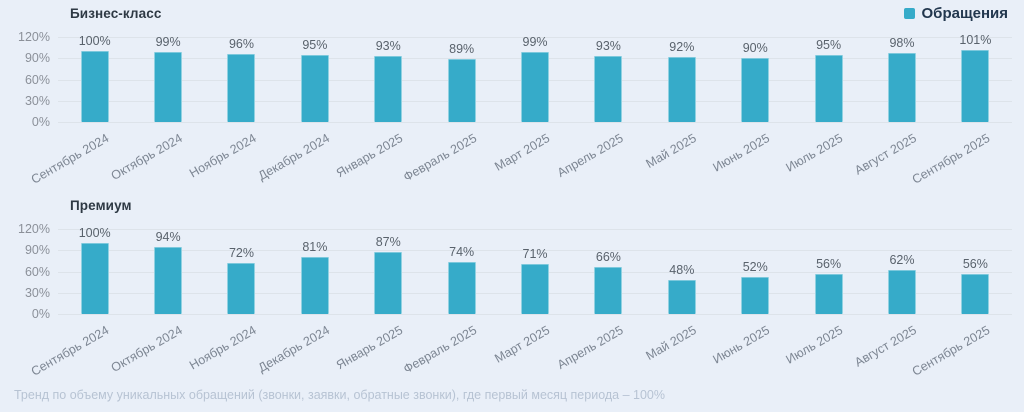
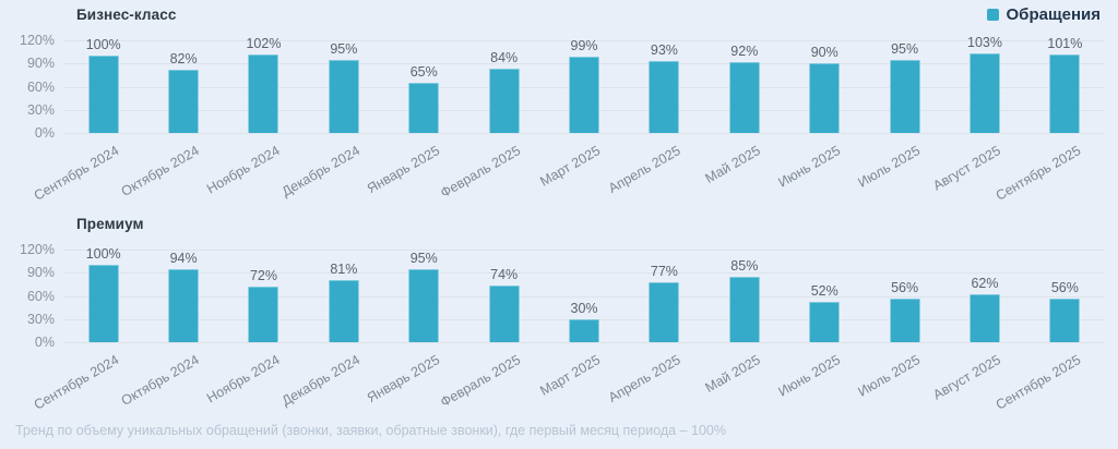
Бизнес-класс/Октябрь 2024: 99% -> 82%
Бизнес-класс/Ноябрь 2024: 96% -> 102%
Бизнес-класс/Январь 2025: 93% -> 65%
Бизнес-класс/Февраль 2025: 89% -> 84%
Бизнес-класс/Август 2025: 98% -> 103%
Премиум/Январь 2025: 87% -> 95%
Премиум/Март 2025: 71% -> 30%
Премиум/Апрель 2025: 66% -> 77%
Премиум/Май 2025: 48% -> 85%
